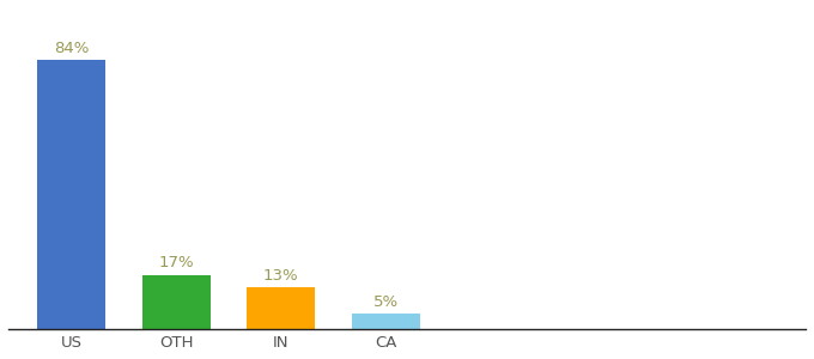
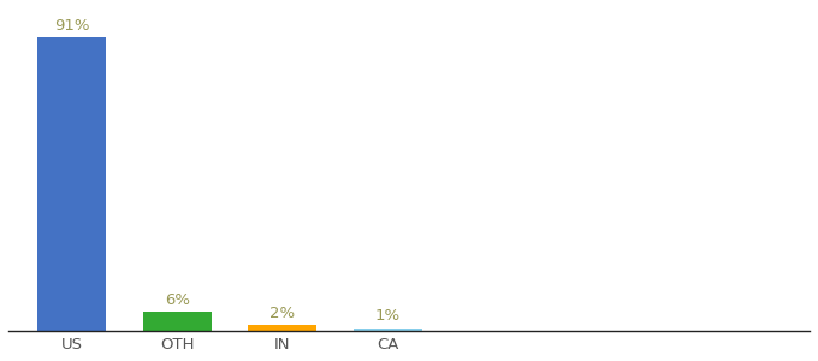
US: 84% -> 91%
OTH: 17% -> 6%
IN: 13% -> 2%
CA: 5% -> 1%
